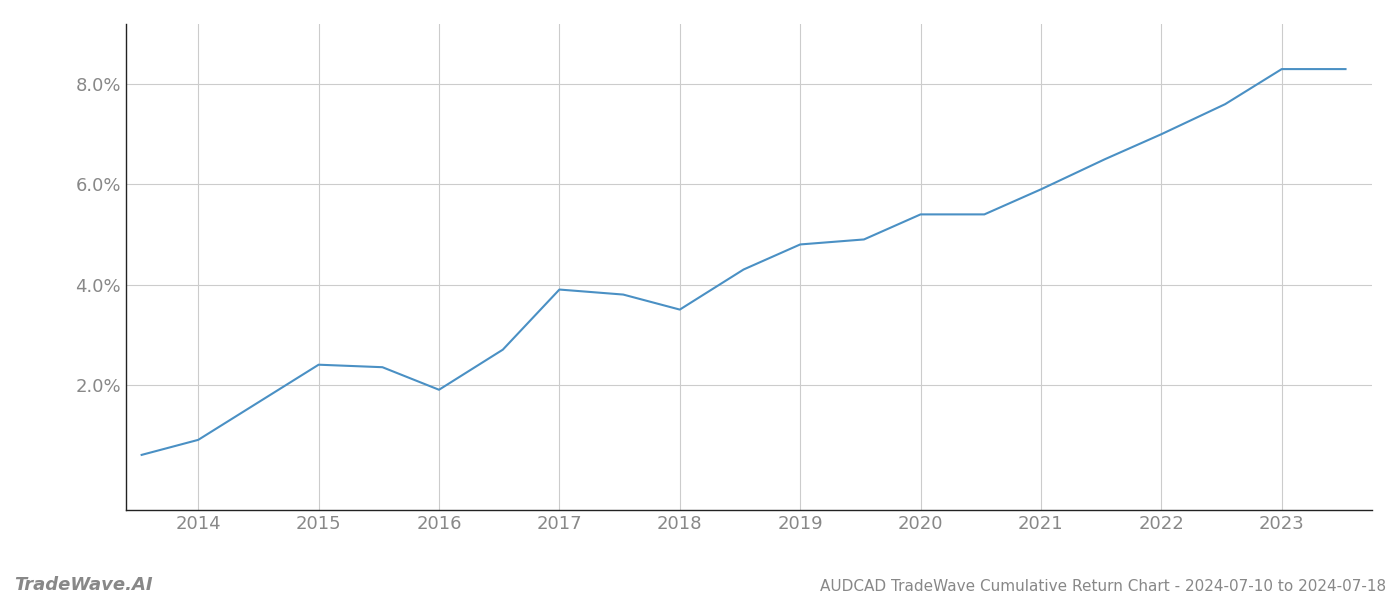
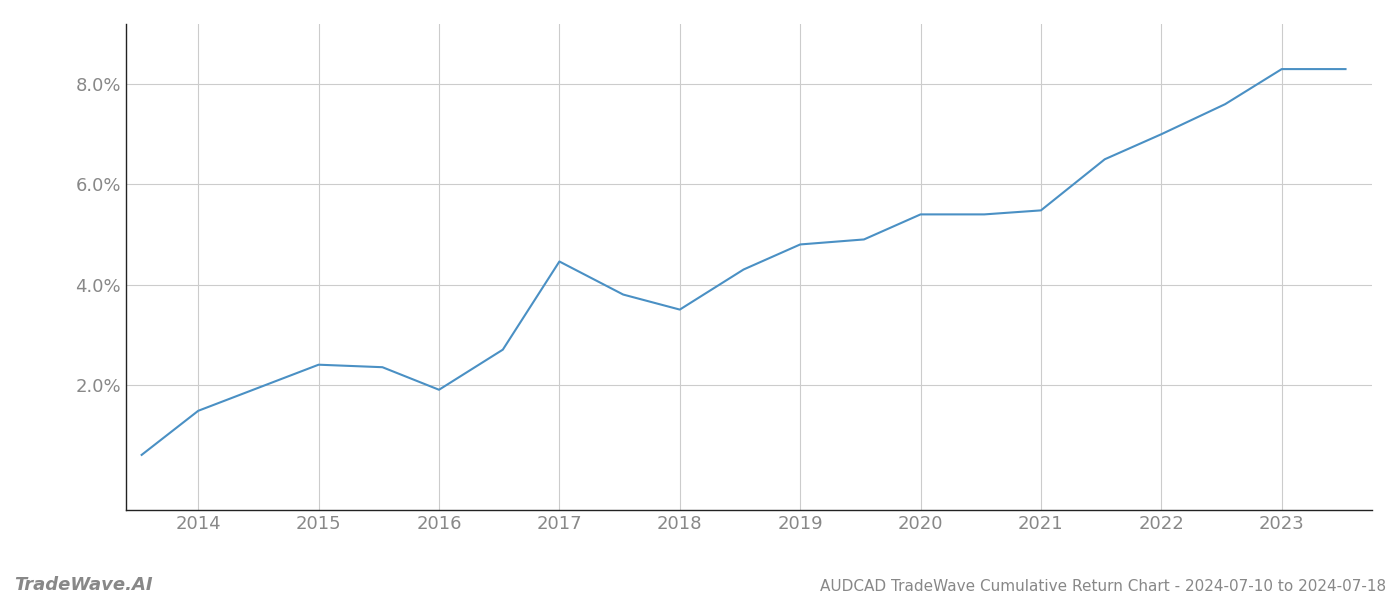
2014: 0.90% -> 1.48%
2017: 3.90% -> 4.46%
2021: 5.90% -> 5.48%
